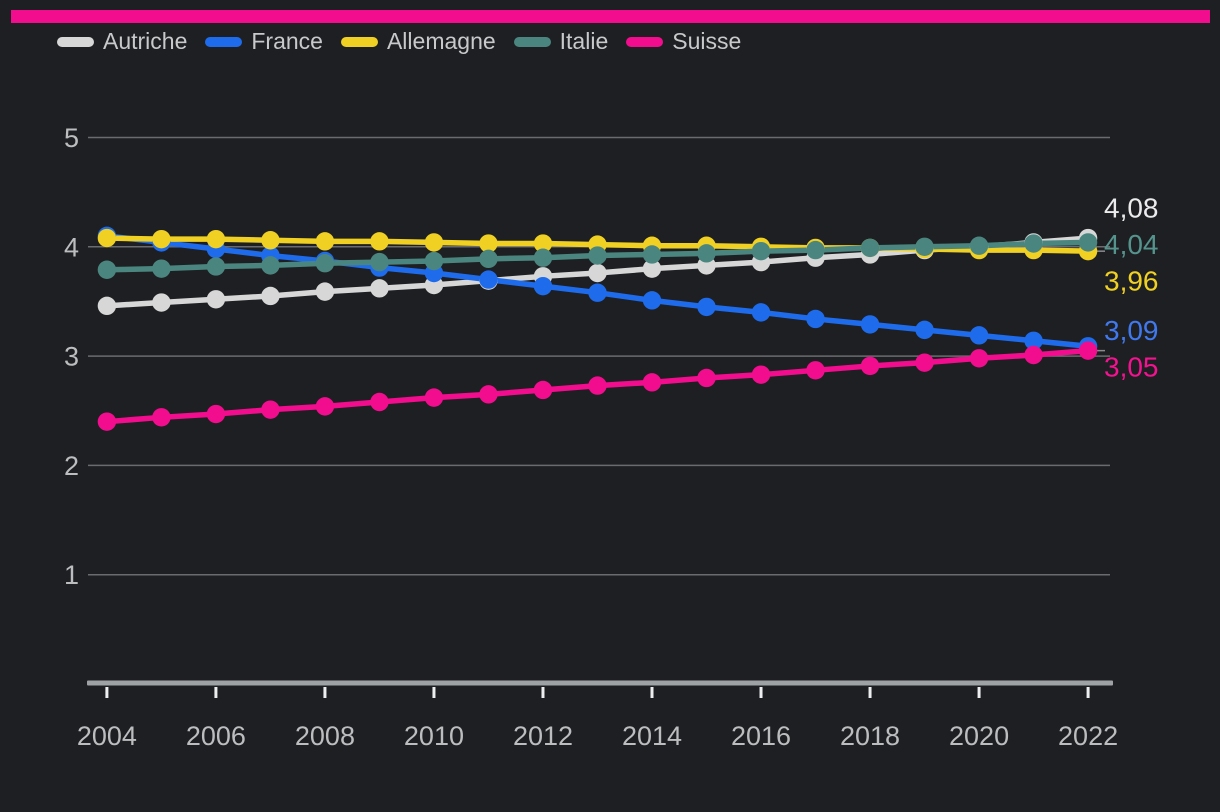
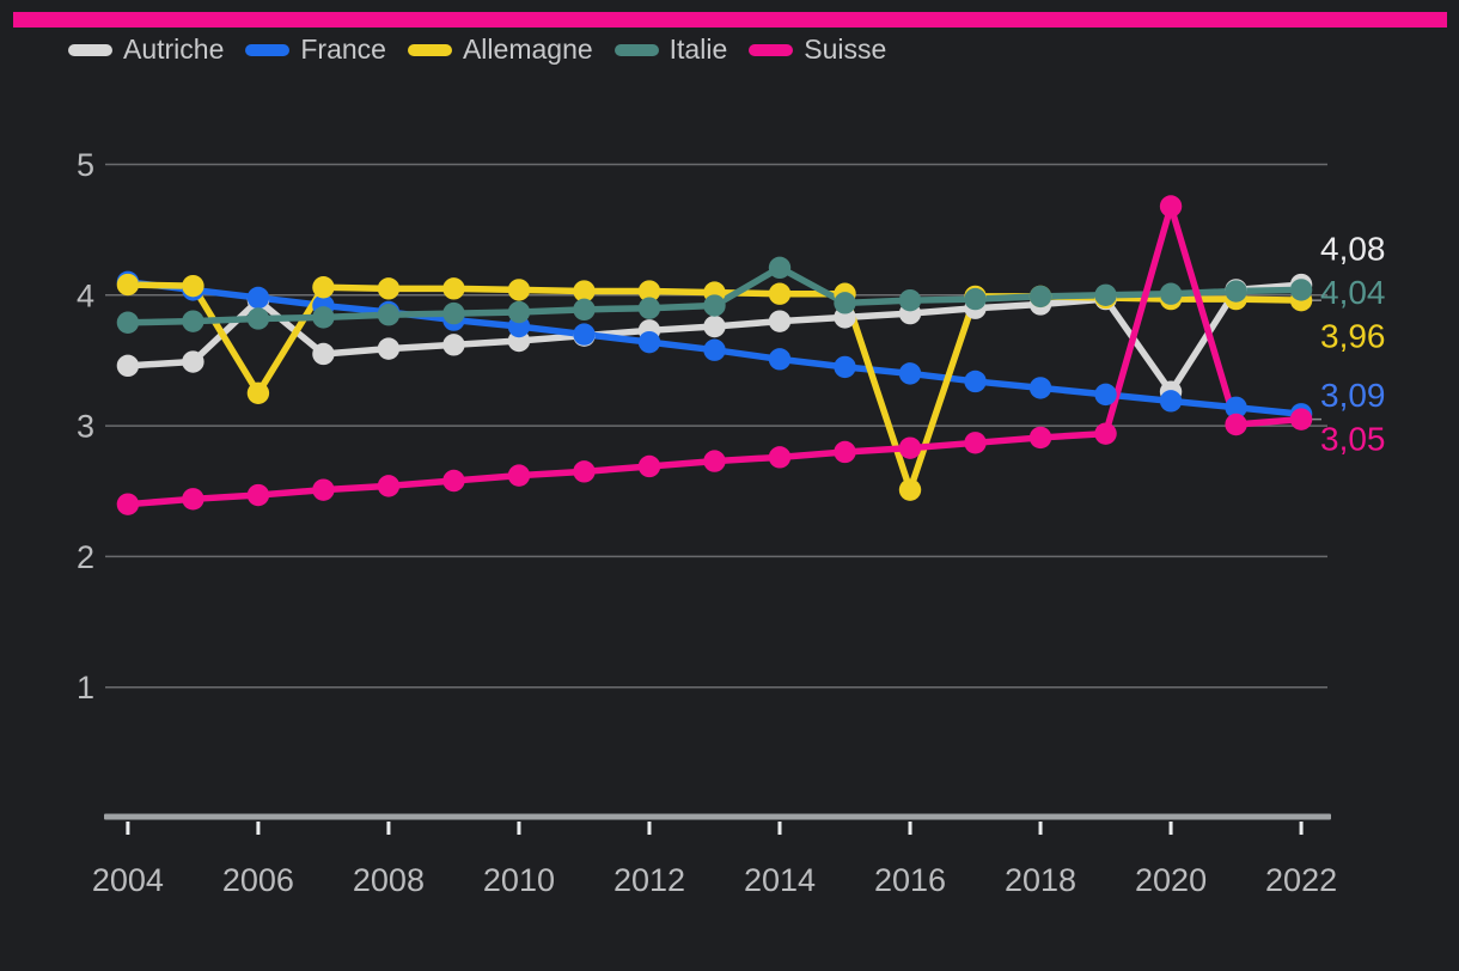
Autriche/2006: 3.52 -> 3.96
Allemagne/2006: 4.07 -> 3.25
Italie/2014: 3.93 -> 4.21
Allemagne/2016: 4.00 -> 2.51
Autriche/2020: 4.00 -> 3.26
Suisse/2020: 2.98 -> 4.68
